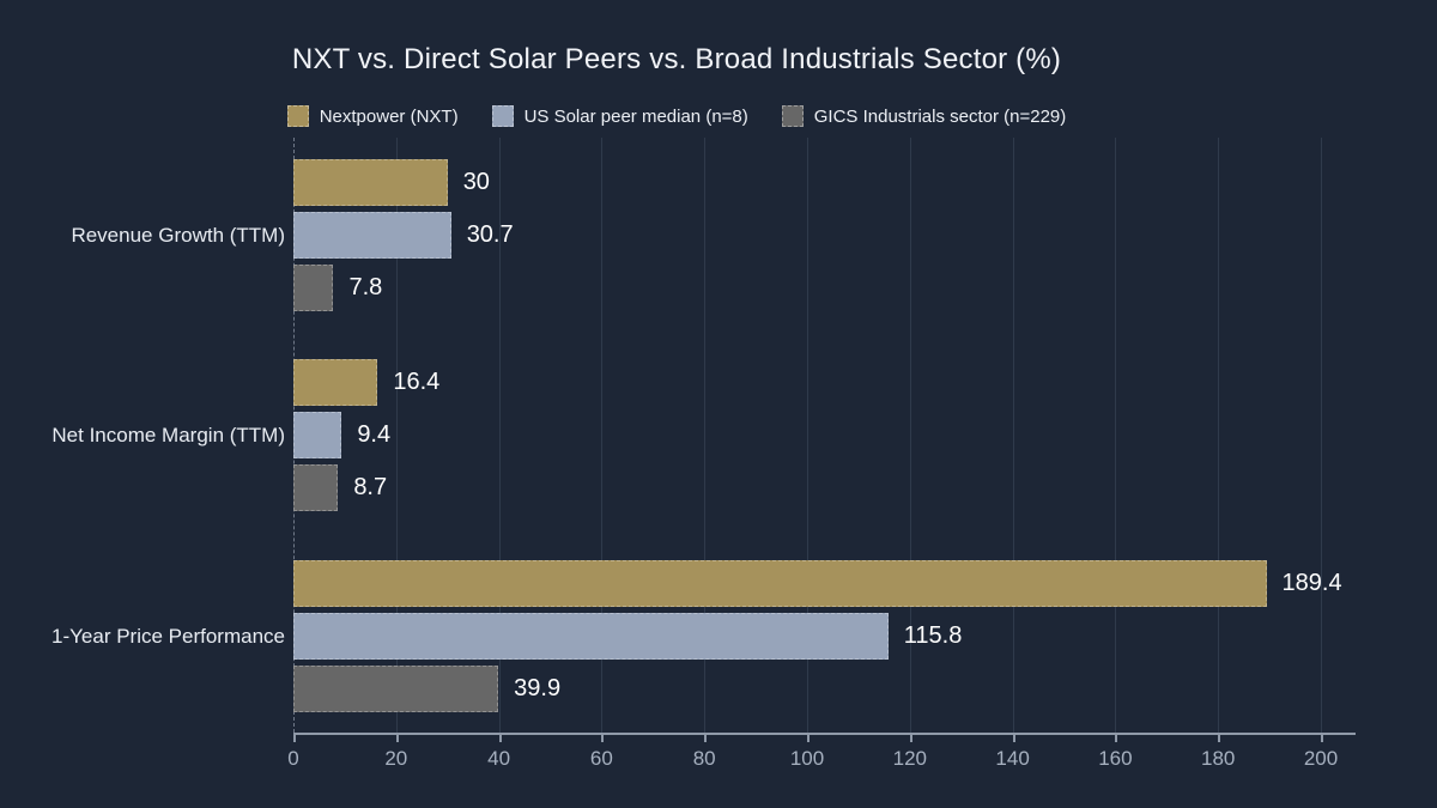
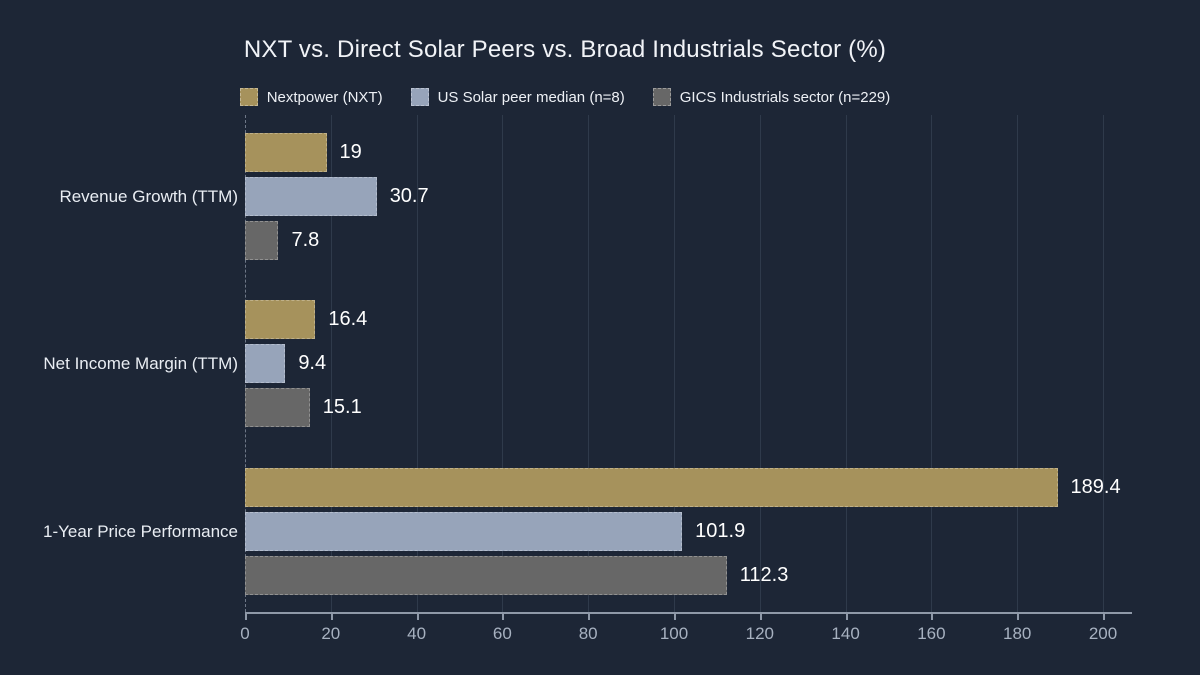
Nextpower (NXT)/Revenue Growth (TTM): 30 -> 19
GICS Industrials sector (n=229)/Net Income Margin (TTM): 8.7 -> 15.1
US Solar peer median (n=8)/1-Year Price Performance: 115.8 -> 101.9
GICS Industrials sector (n=229)/1-Year Price Performance: 39.9 -> 112.3
